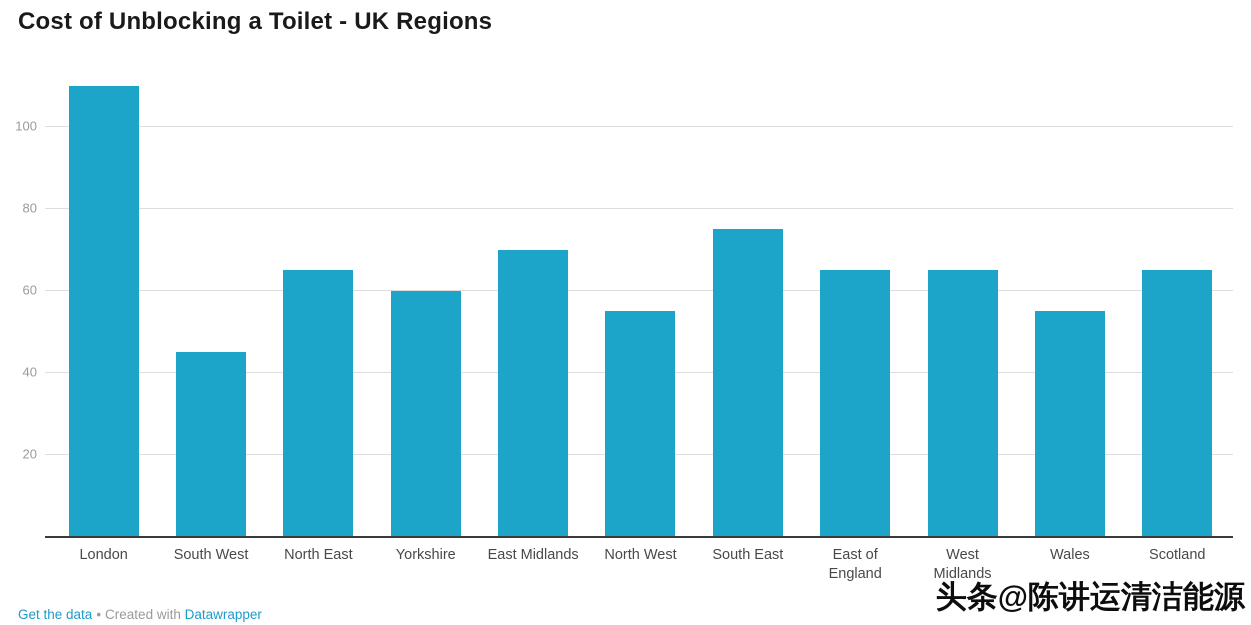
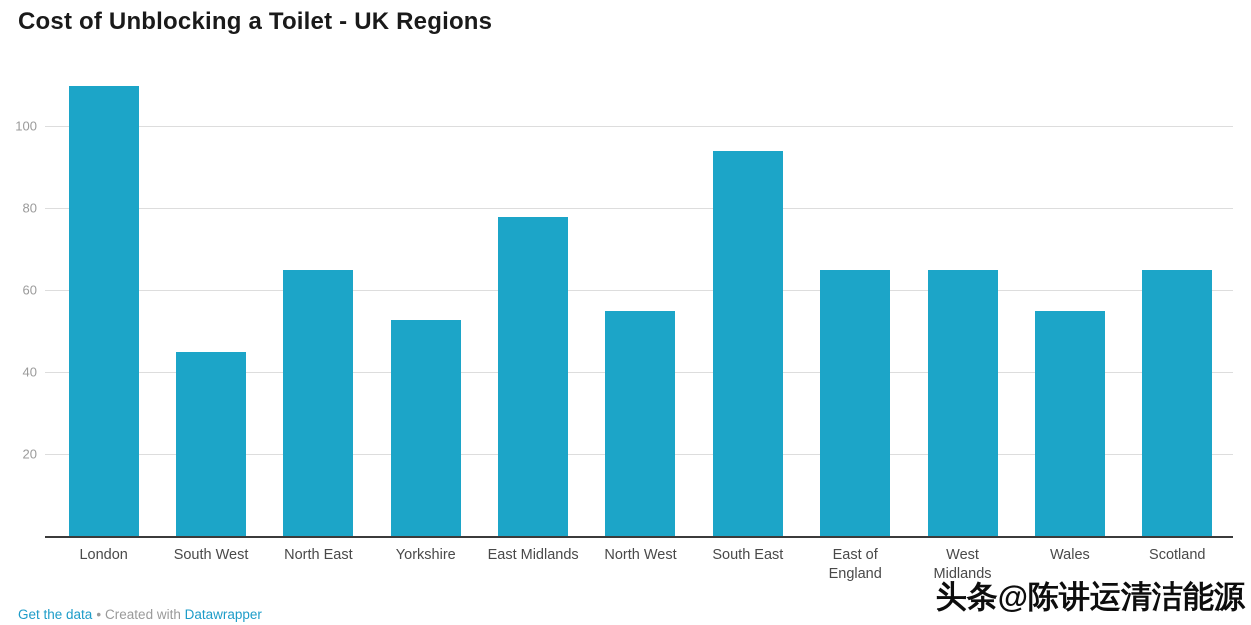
Yorkshire: 60 -> 53
East Midlands: 70 -> 78
South East: 75 -> 94
